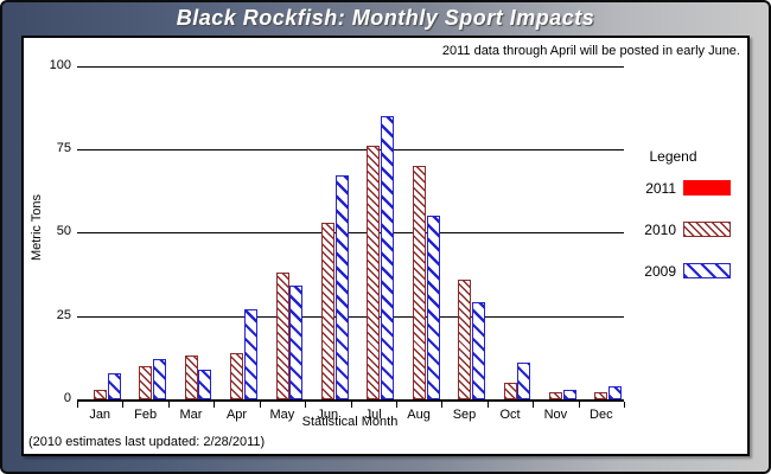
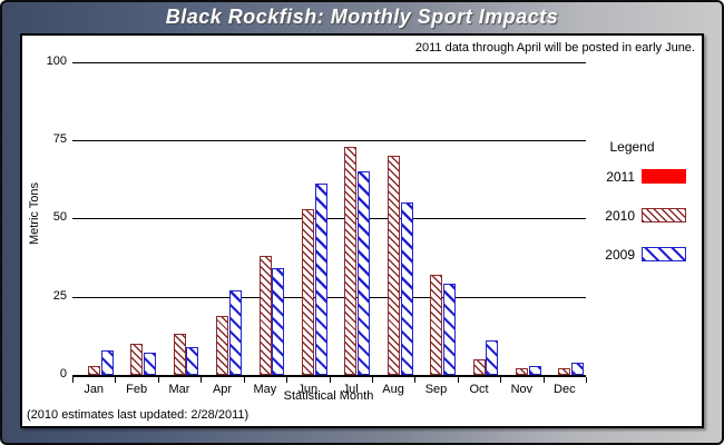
2009/Feb: 12 -> 7
2010/Apr: 14 -> 19
2009/Jun: 67 -> 61
2010/Jul: 76 -> 73
2009/Jul: 85 -> 65
2010/Sep: 36 -> 32
